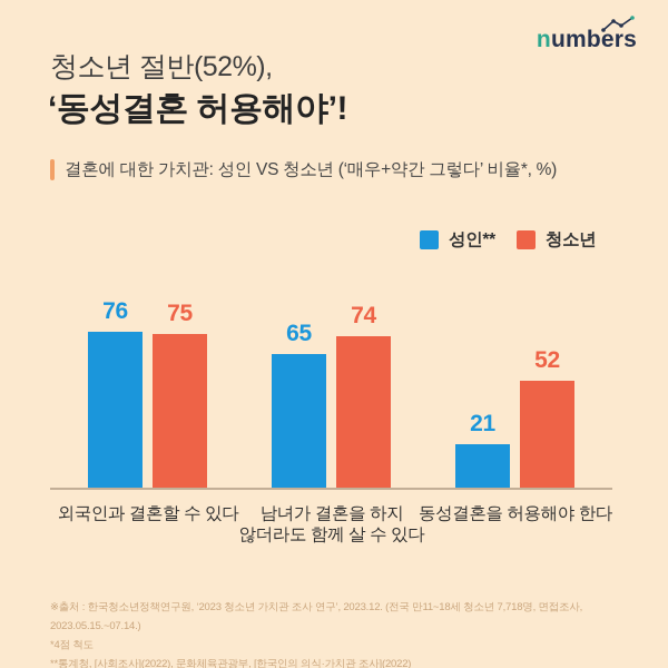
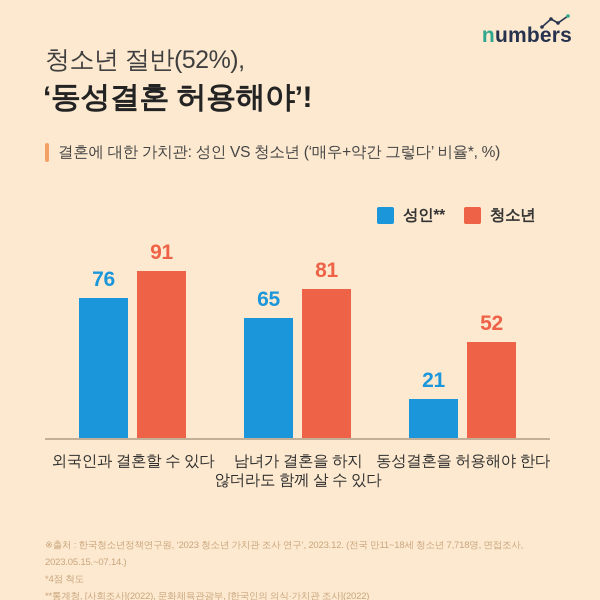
청소년/외국인과 결혼할 수 있다: 75 -> 91
청소년/남녀가 결혼을 하지 않더라도 함께 살 수 있다: 74 -> 81
